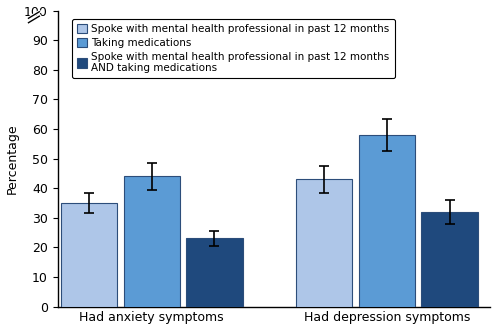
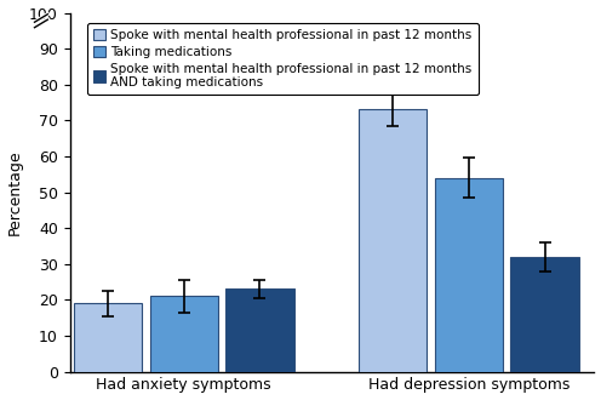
Spoke with mental health professional in past 12 months/Had anxiety symptoms: 35 -> 19
Taking medications/Had anxiety symptoms: 44 -> 21
Spoke with mental health professional in past 12 months/Had depression symptoms: 43 -> 73
Taking medications/Had depression symptoms: 58 -> 54
